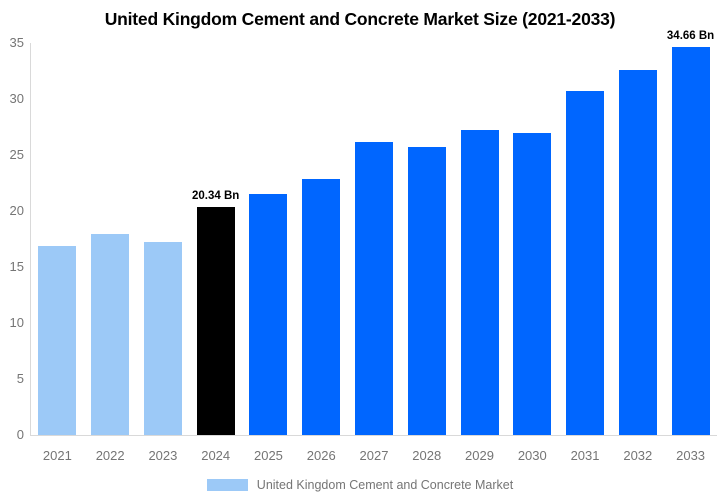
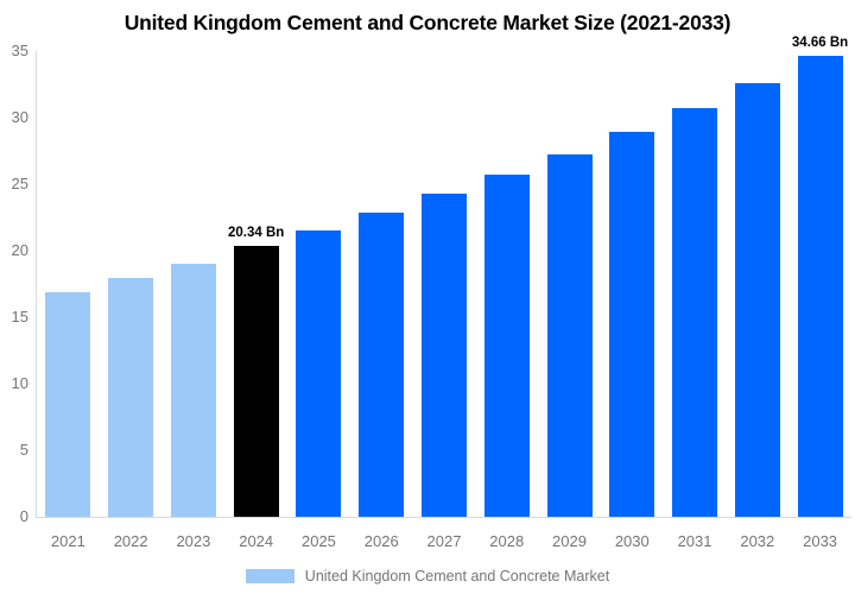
2023: 17.2 -> 19.1
2027: 26.2 -> 24.2
2030: 27.0 -> 28.9
